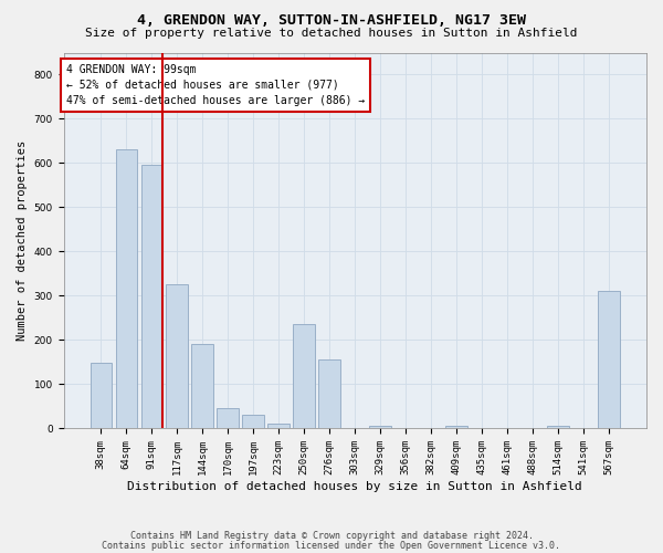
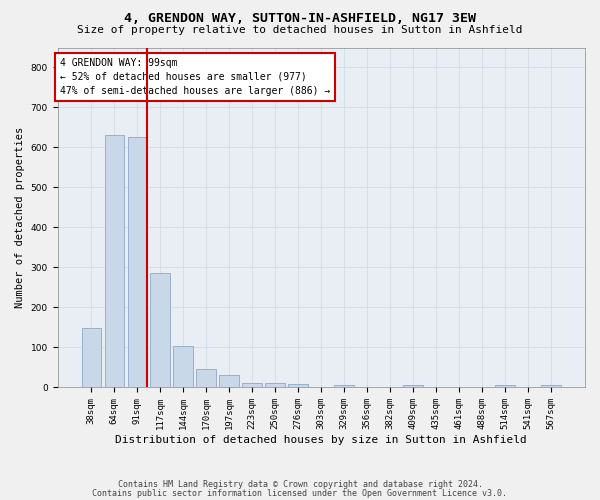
91sqm: 595 -> 625
117sqm: 325 -> 287
144sqm: 190 -> 103
250sqm: 235 -> 11
276sqm: 155 -> 8
567sqm: 310 -> 6
